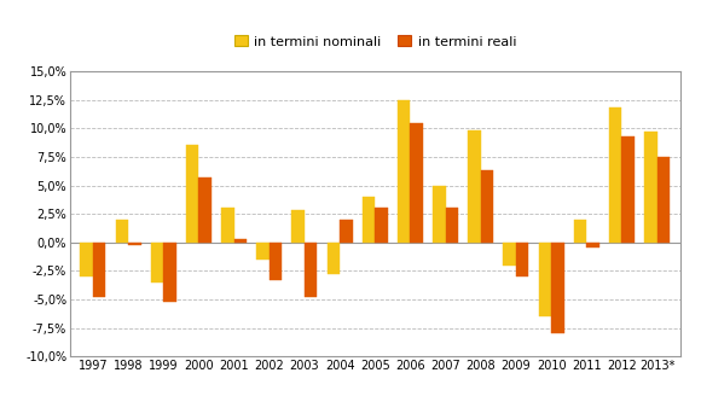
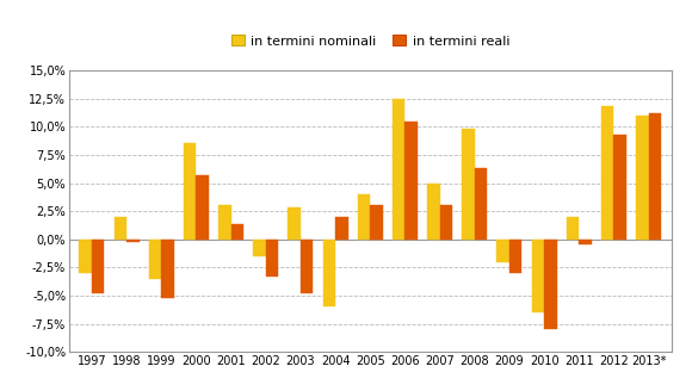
in termini reali/2001: 0,3% -> 1,4%
in termini nominali/2004: -2,8% -> -6,0%
in termini nominali/2013*: 9,7% -> 11,0%
in termini reali/2013*: 7,5% -> 11,2%
